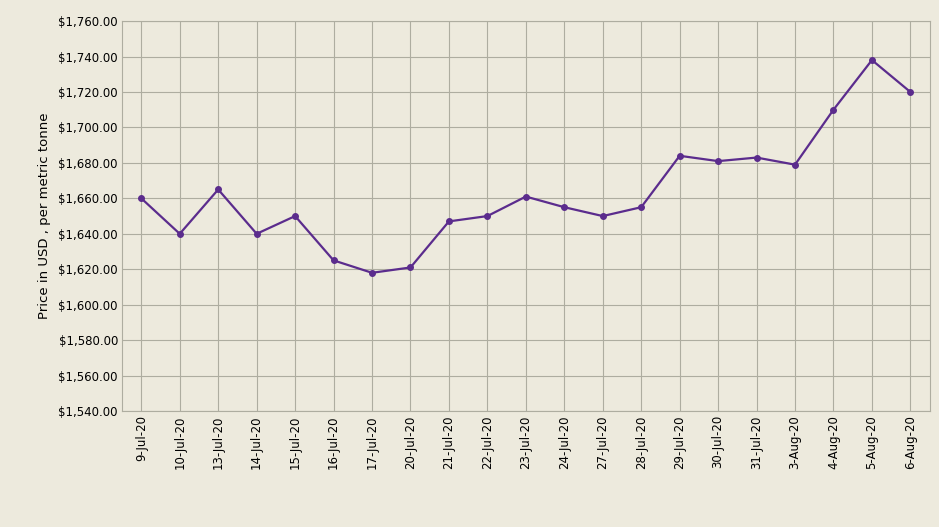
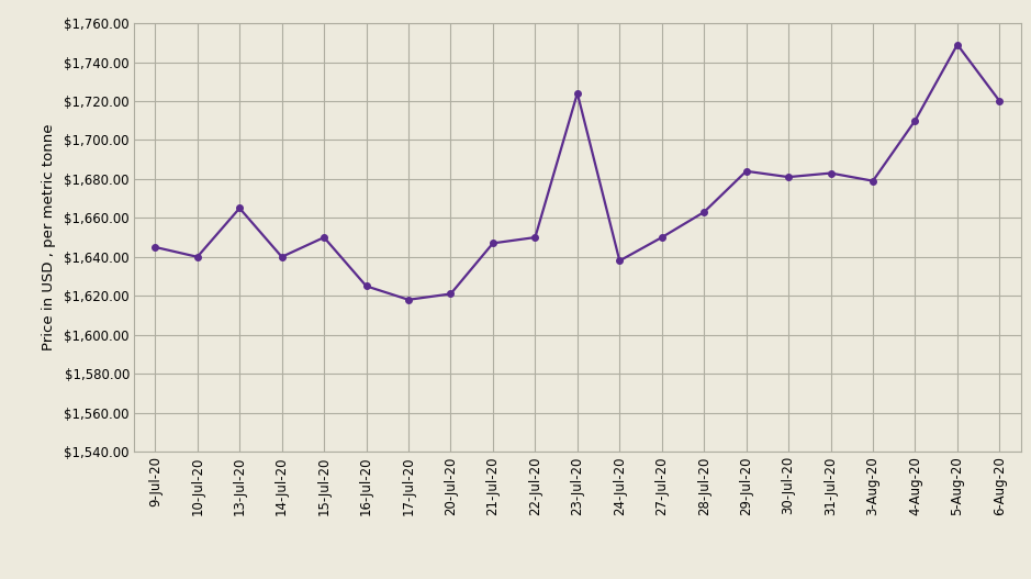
9-Jul-20: $1,660 -> $1,645
23-Jul-20: $1,661 -> $1,724
24-Jul-20: $1,655 -> $1,638
28-Jul-20: $1,655 -> $1,663
5-Aug-20: $1,738 -> $1,749
